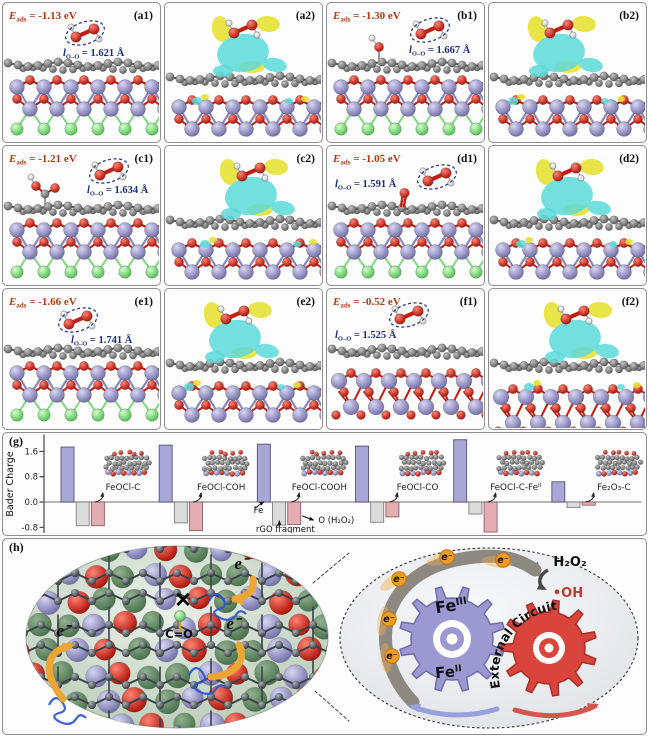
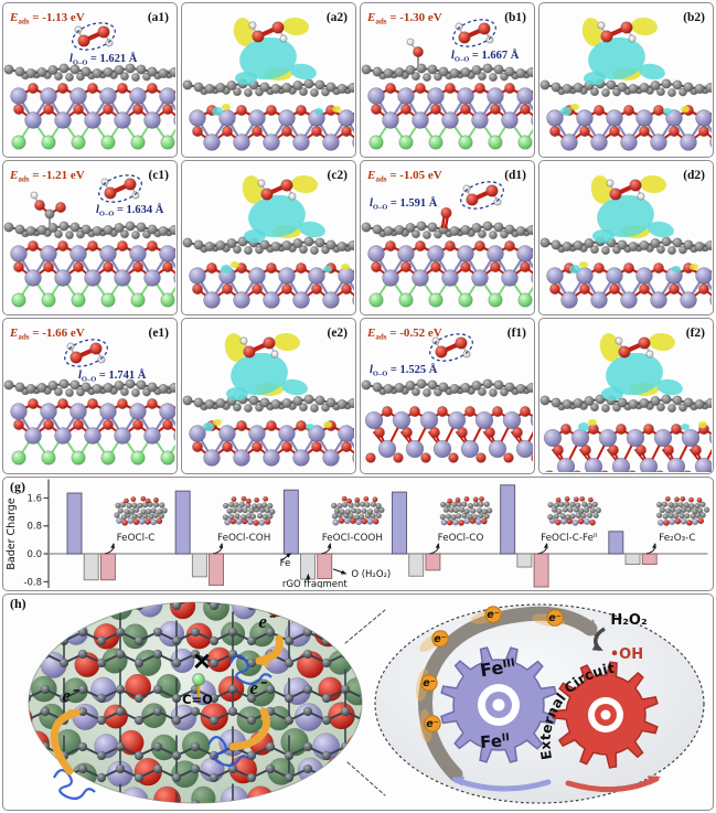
rGO fragment/Fe₂O₃-C: -0.2 -> -0.3
O (H₂O₂)/Fe₂O₃-C: -0.1 -> -0.3
